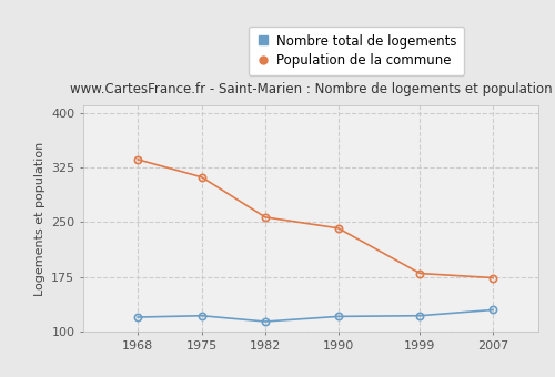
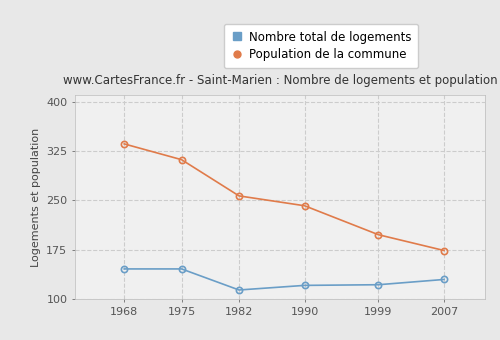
Nombre total de logements/1968: 120 -> 146
Nombre total de logements/1975: 122 -> 146
Population de la commune/1999: 180 -> 198
